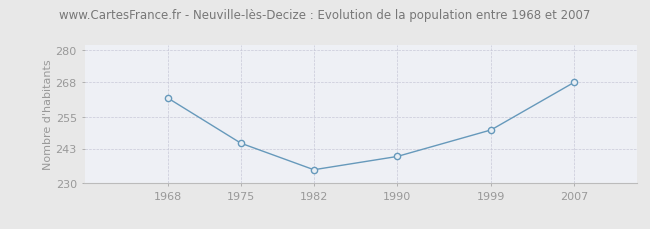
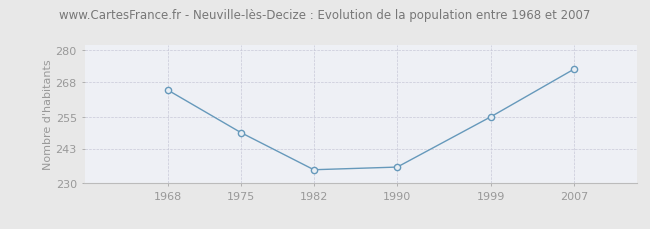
1968: 262 -> 265
1975: 245 -> 249
1990: 240 -> 236
1999: 250 -> 255
2007: 268 -> 273
